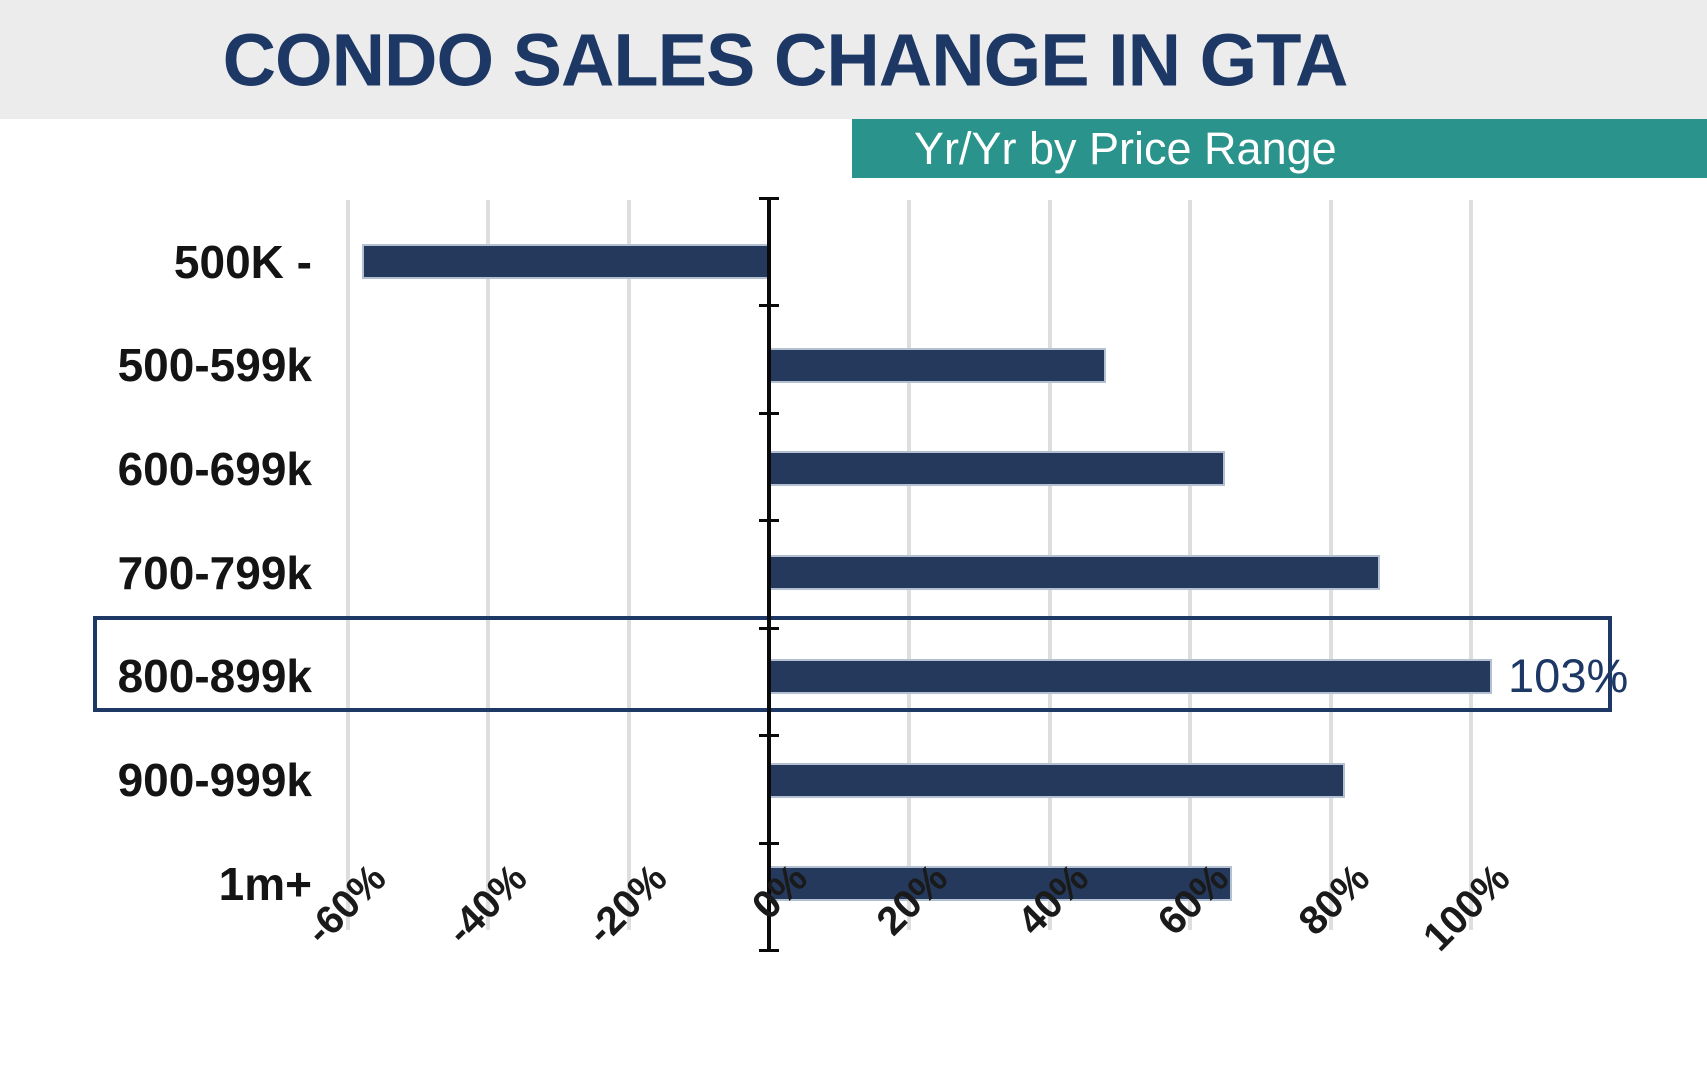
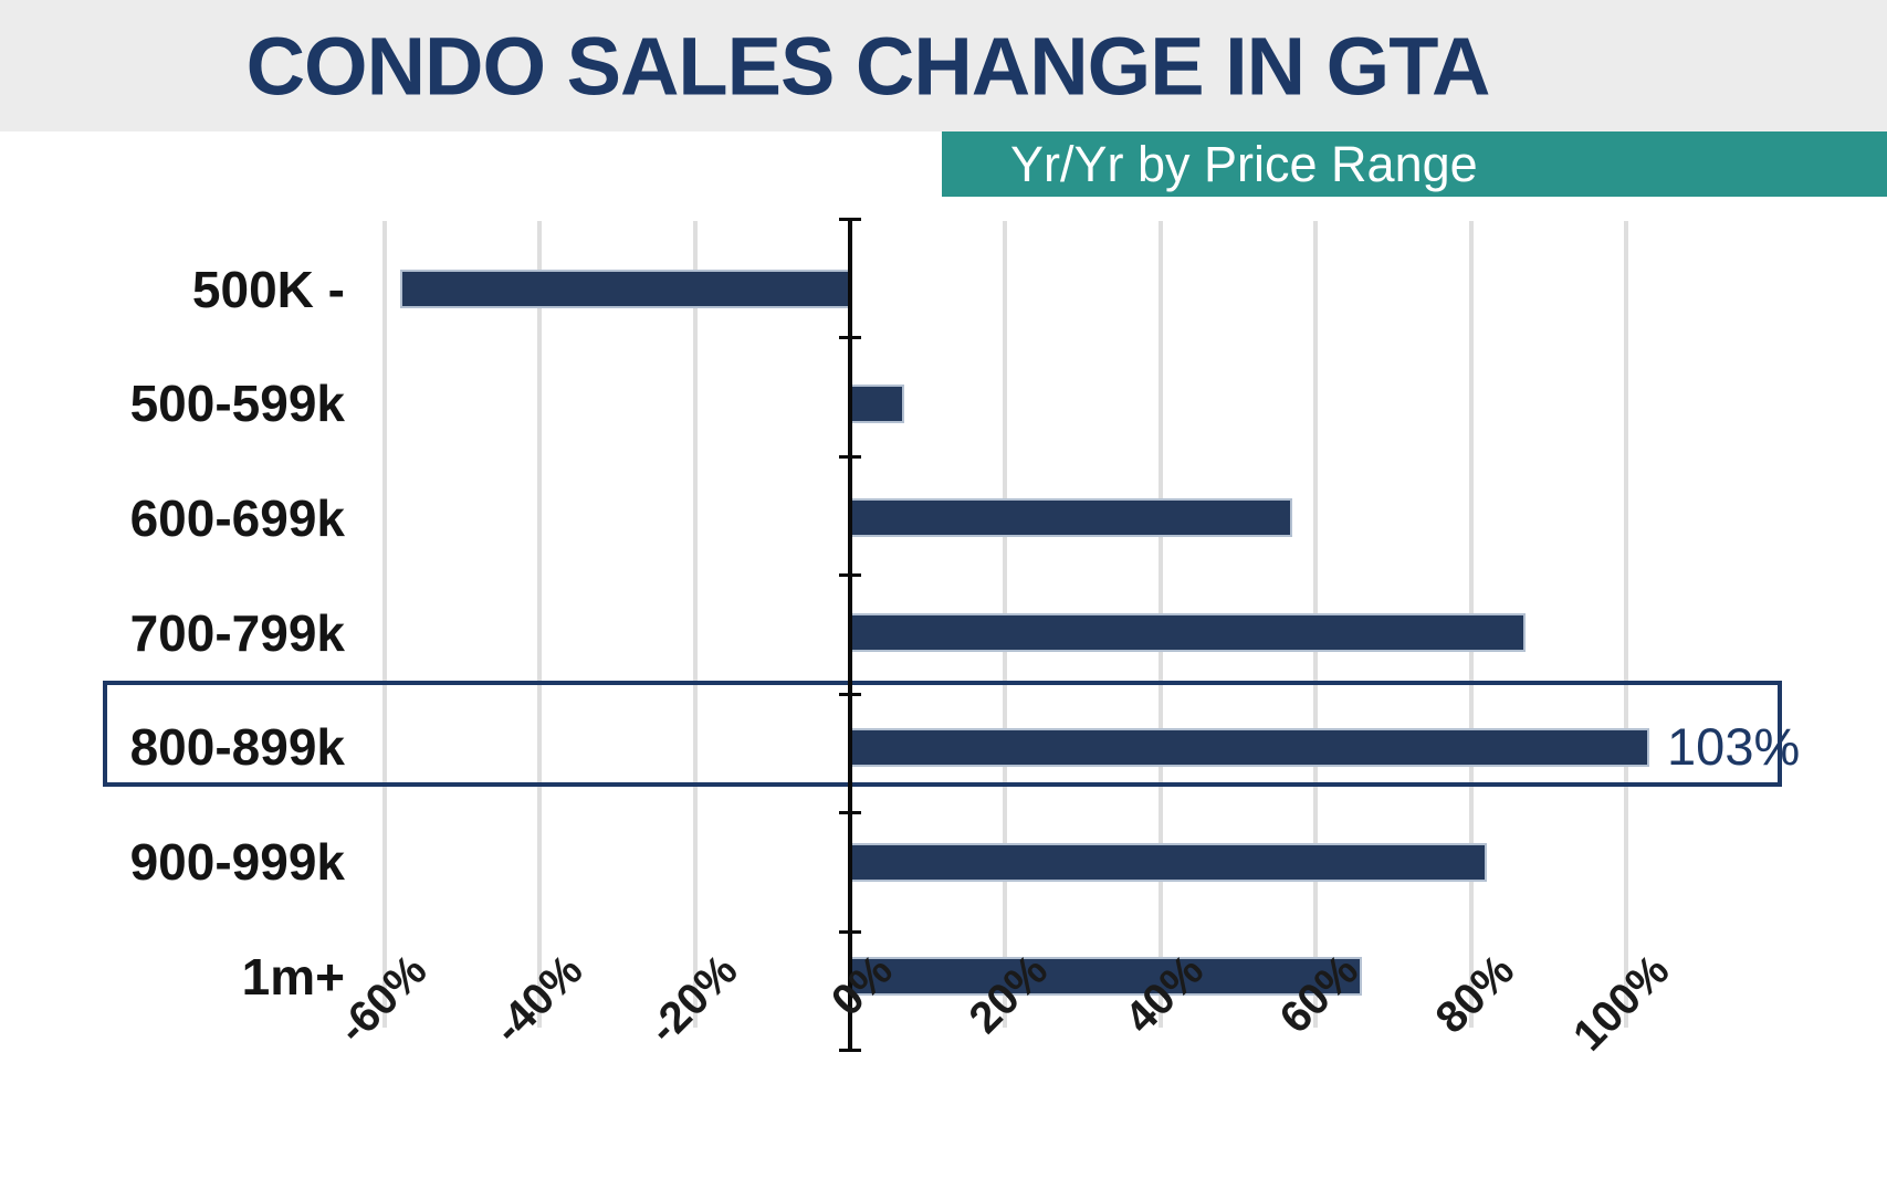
500-599k: 48% -> 7%
600-699k: 65% -> 57%
